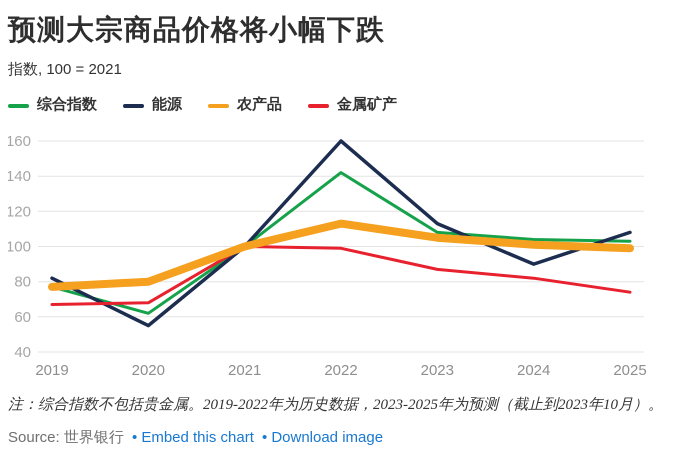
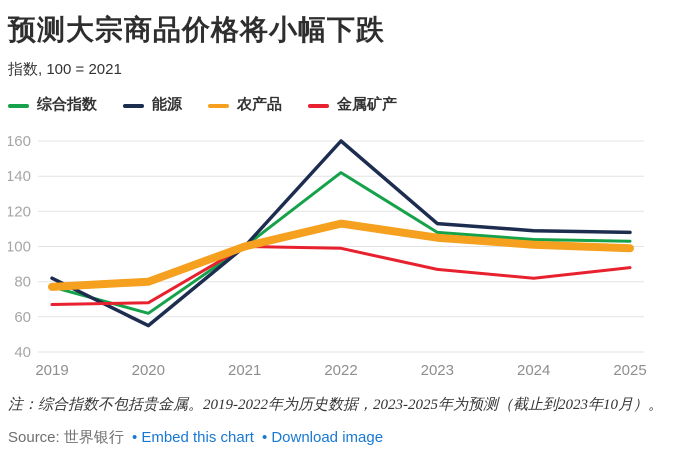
能源/2024: 90 -> 109
金属矿产/2025: 74 -> 88
